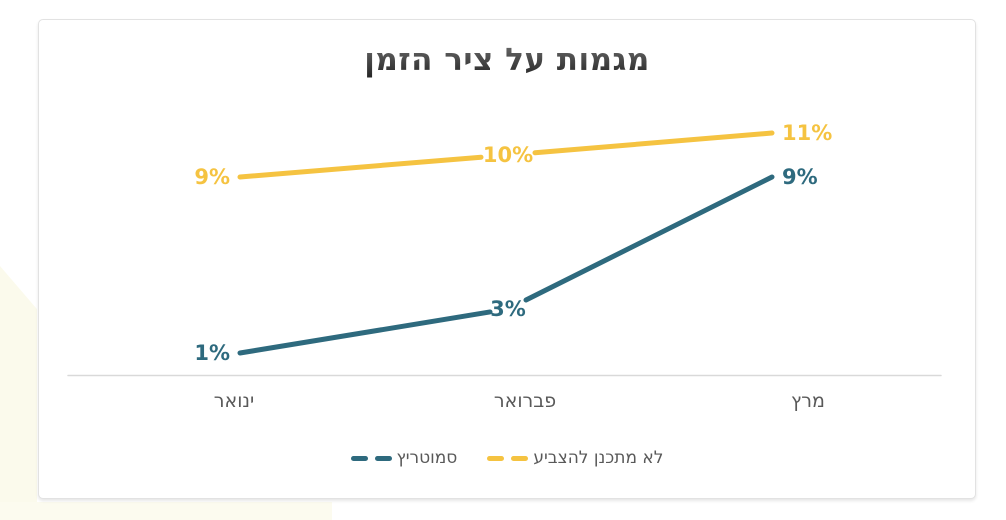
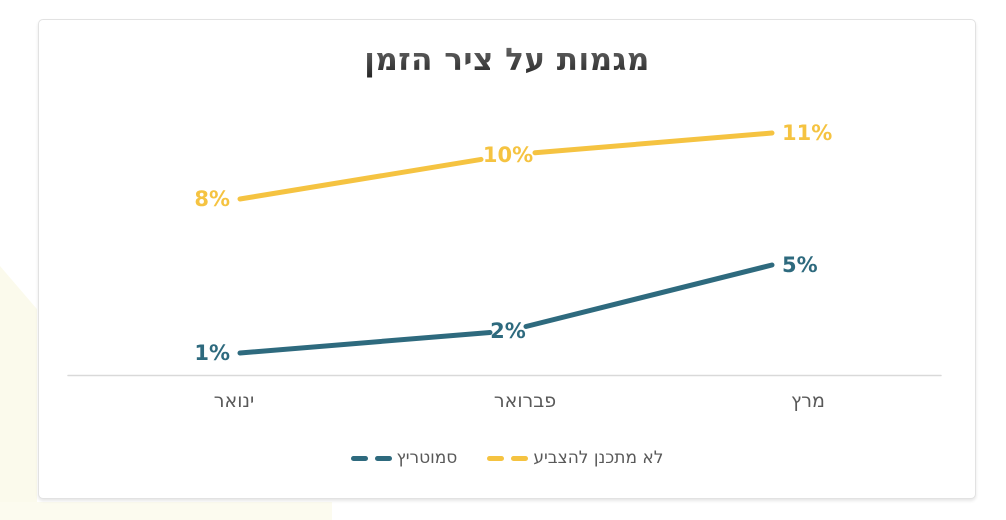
לא מתכנן להצביע/ינואר: 9% -> 8%
סמוטריץ/פברואר: 3% -> 2%
סמוטריץ/מרץ: 9% -> 5%
